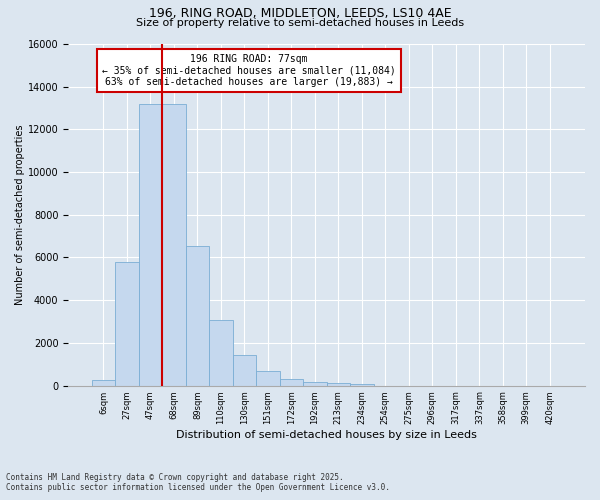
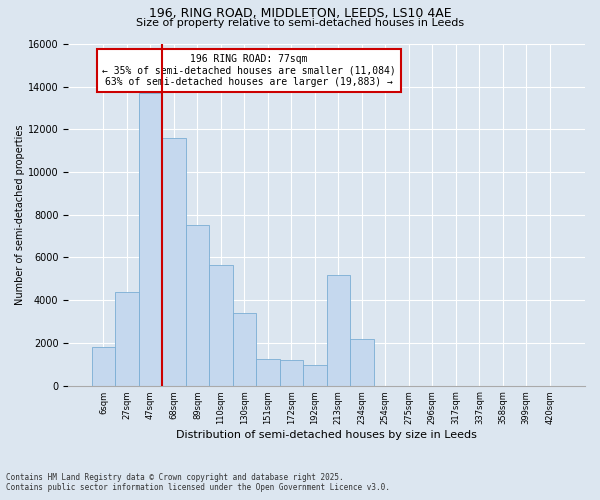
6sqm: 280 -> 1800
27sqm: 5800 -> 4400
47sqm: 13200 -> 13700
68sqm: 13200 -> 11600
89sqm: 6550 -> 7500
110sqm: 3050 -> 5650
130sqm: 1450 -> 3400
151sqm: 680 -> 1250
172sqm: 310 -> 1200
192sqm: 190 -> 950
213sqm: 110 -> 5200
234sqm: 60 -> 2200
